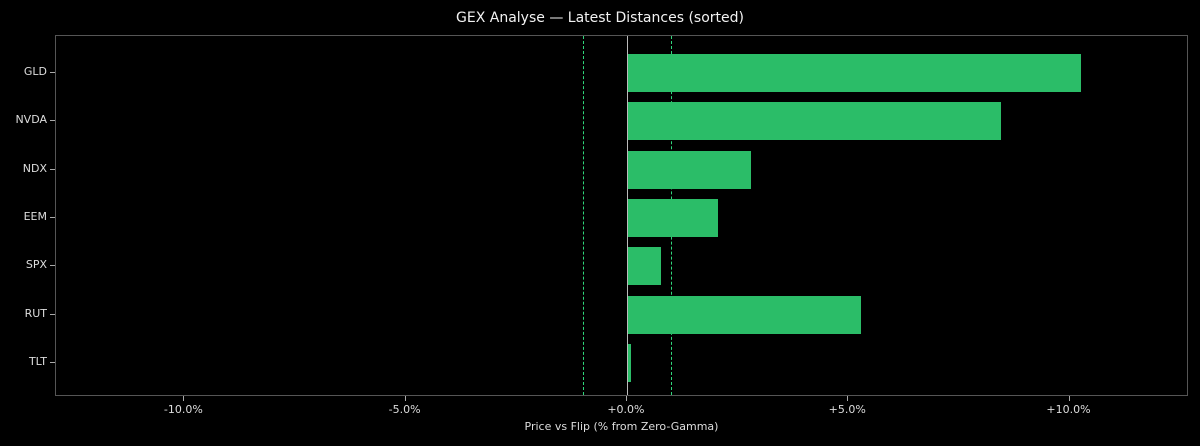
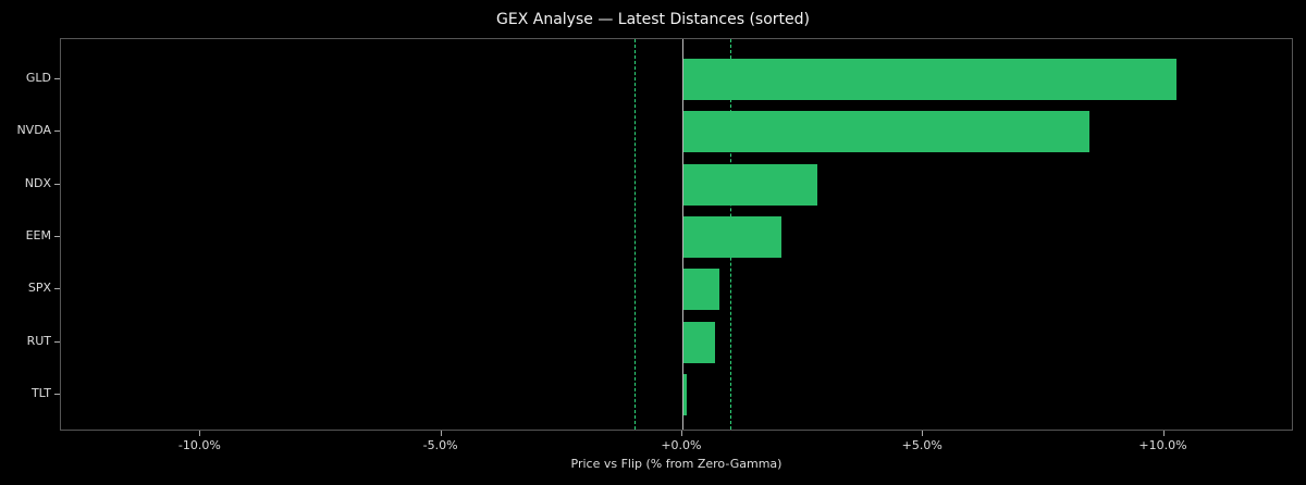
RUT: 5.3% -> 0.7%
